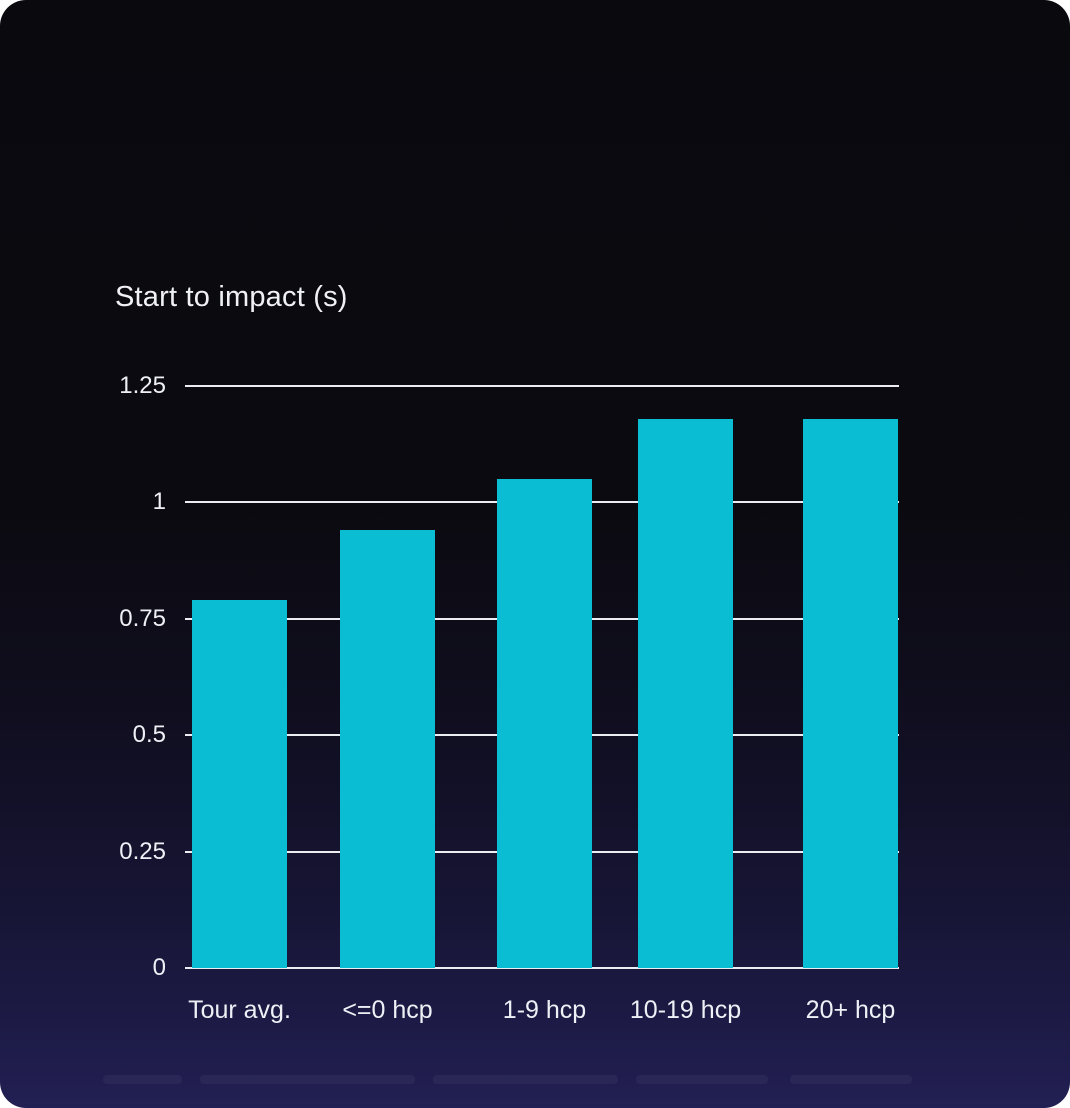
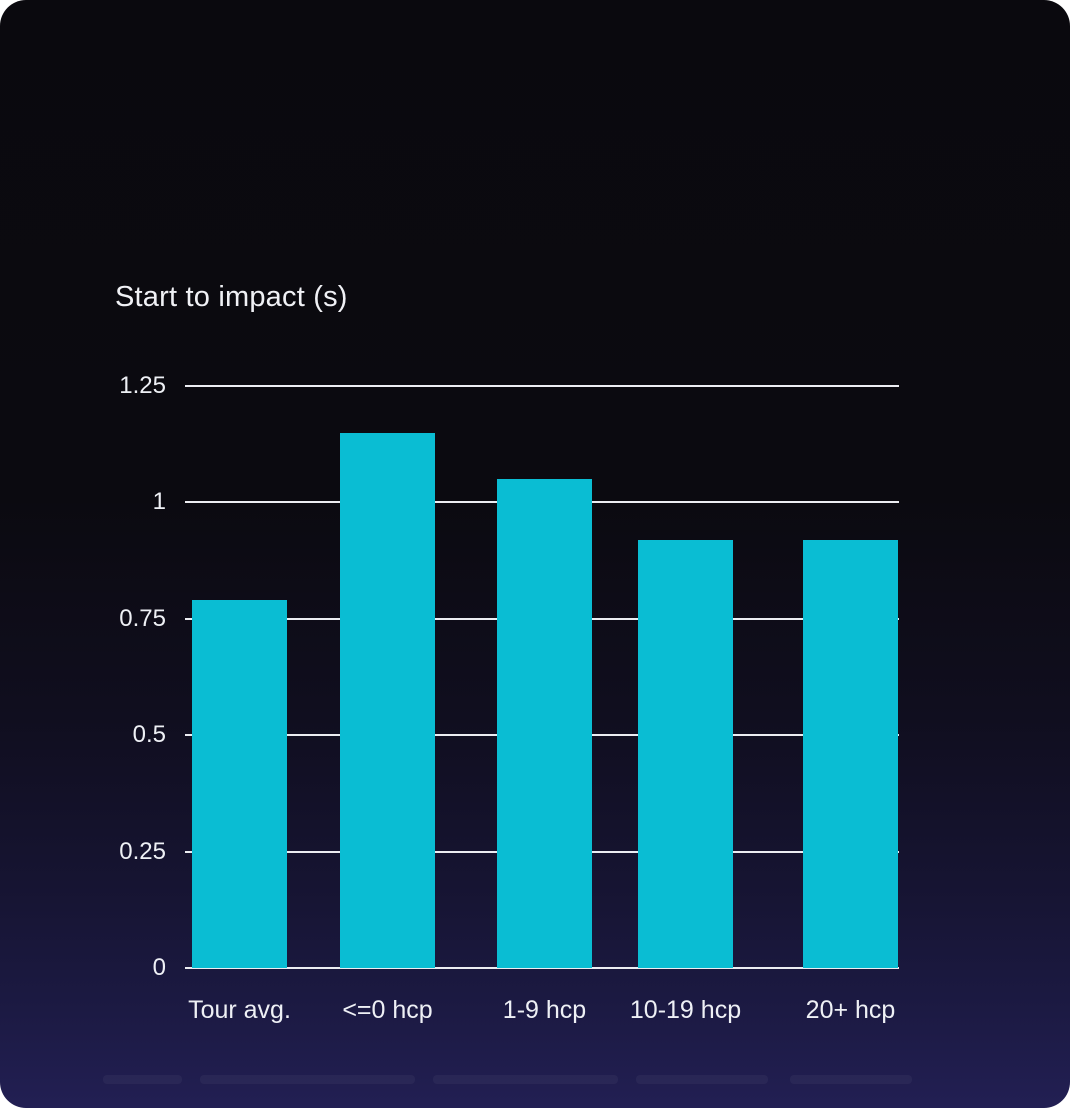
<=0 hcp: 0.94 -> 1.15
10-19 hcp: 1.18 -> 0.92
20+ hcp: 1.18 -> 0.92
